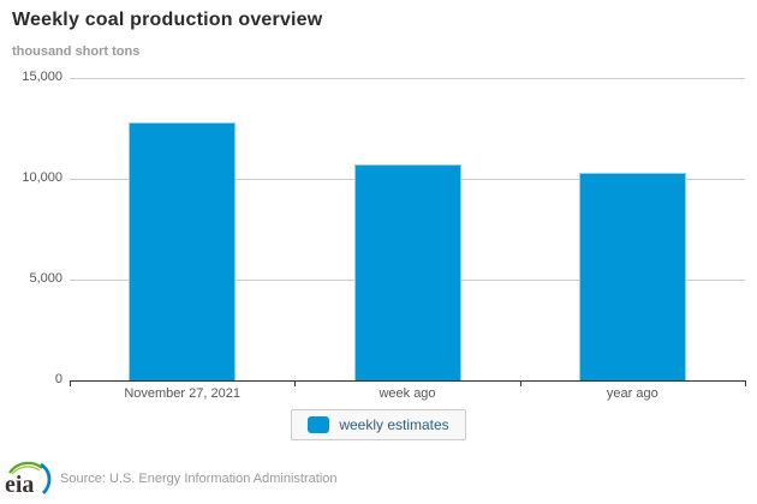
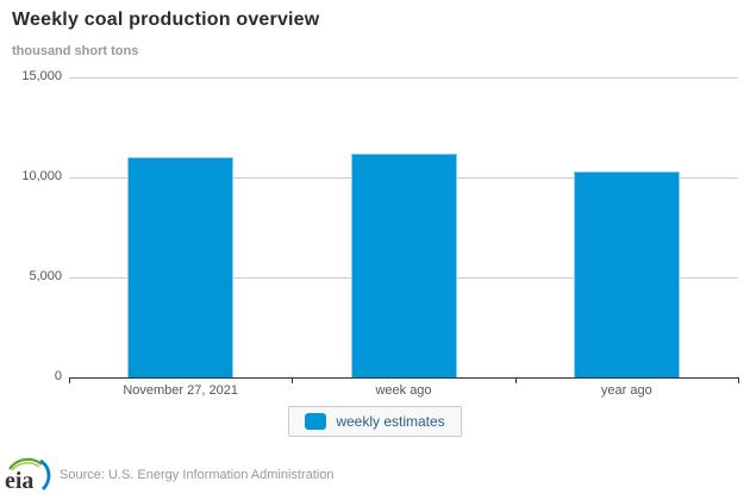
November 27, 2021: 12800 -> 11000
week ago: 10700 -> 11200
